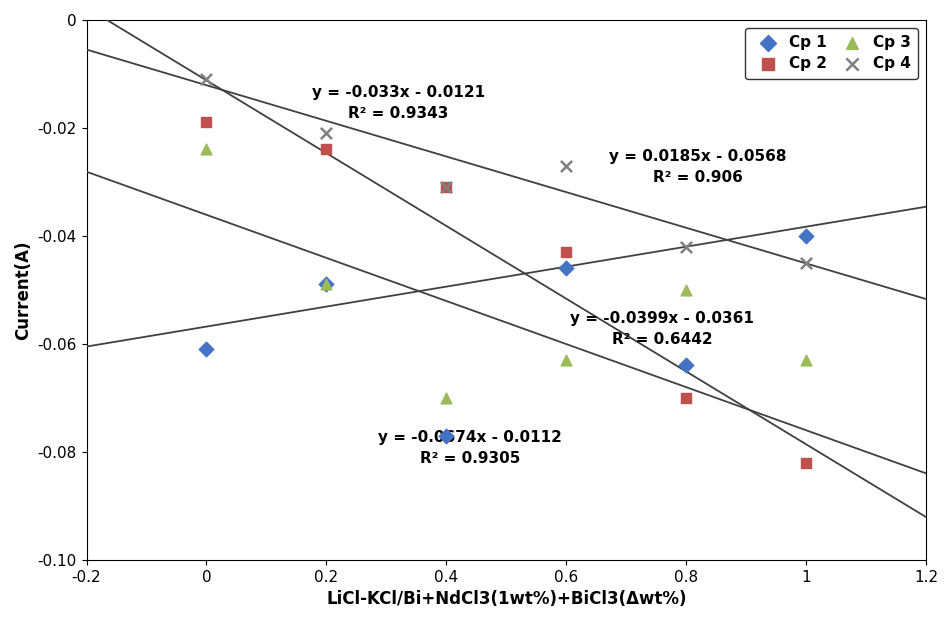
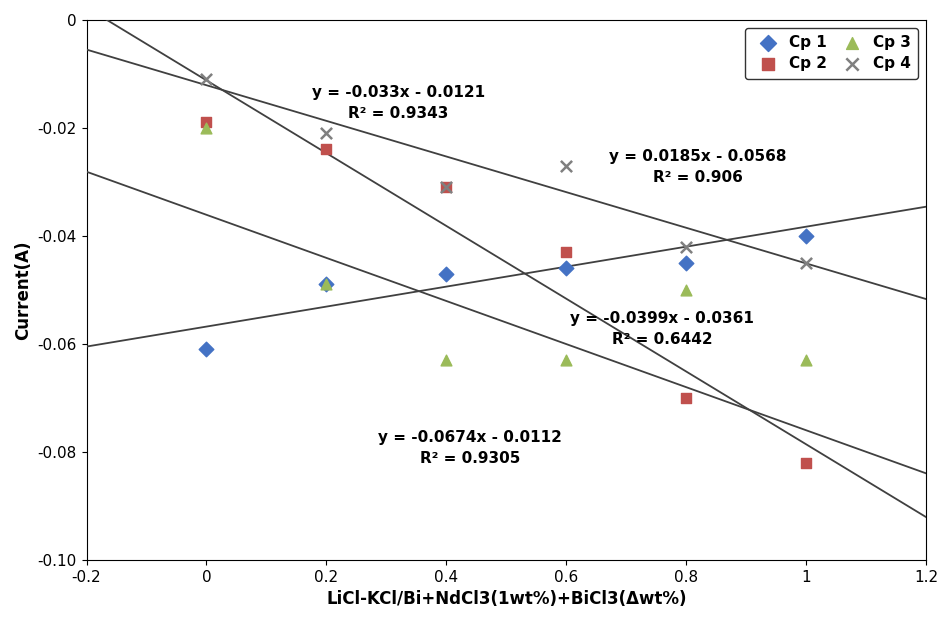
Cp 3/0: -0.024 -> -0.020
Cp 1/0.4: -0.077 -> -0.047
Cp 3/0.4: -0.070 -> -0.063
Cp 1/0.8: -0.064 -> -0.045
